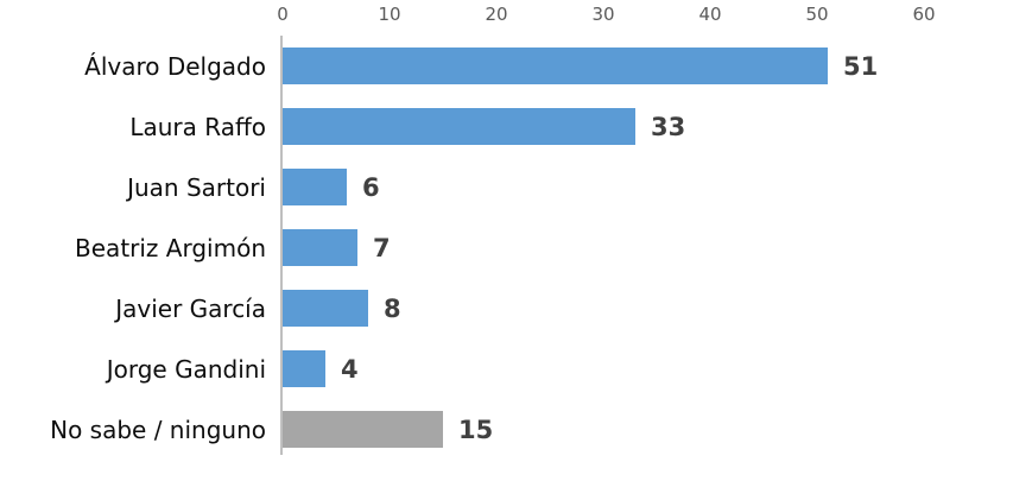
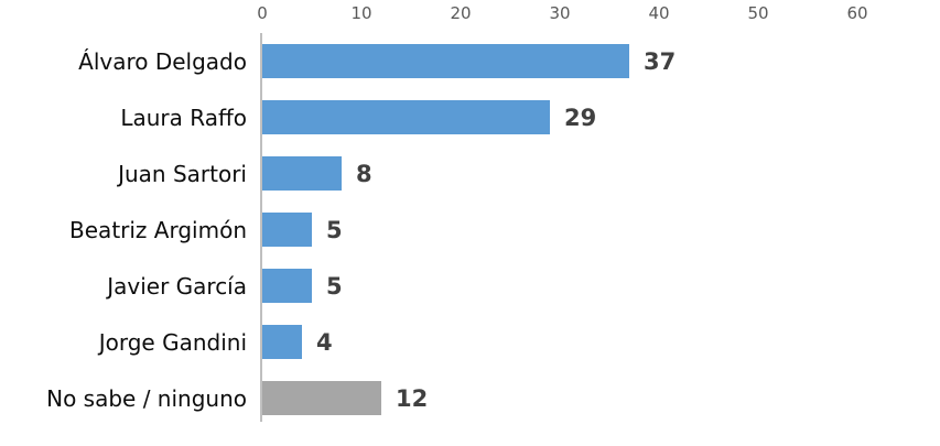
Álvaro Delgado: 51 -> 37
Laura Raffo: 33 -> 29
Juan Sartori: 6 -> 8
Beatriz Argimón: 7 -> 5
Javier García: 8 -> 5
No sabe / ninguno: 15 -> 12
